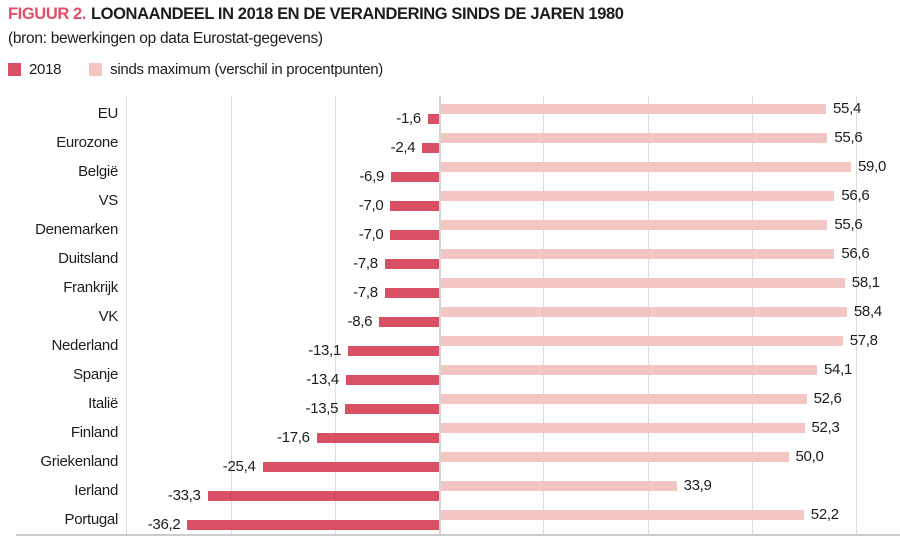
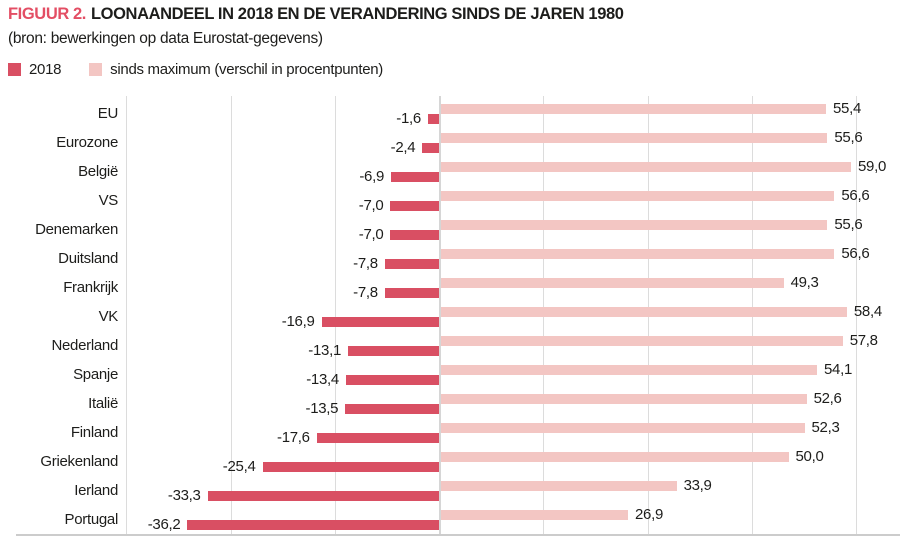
sinds maximum (verschil in procentpunten)/Frankrijk: 58,1 -> 49,3
2018/VK: -8,6 -> -16,9
sinds maximum (verschil in procentpunten)/Portugal: 52,2 -> 26,9
